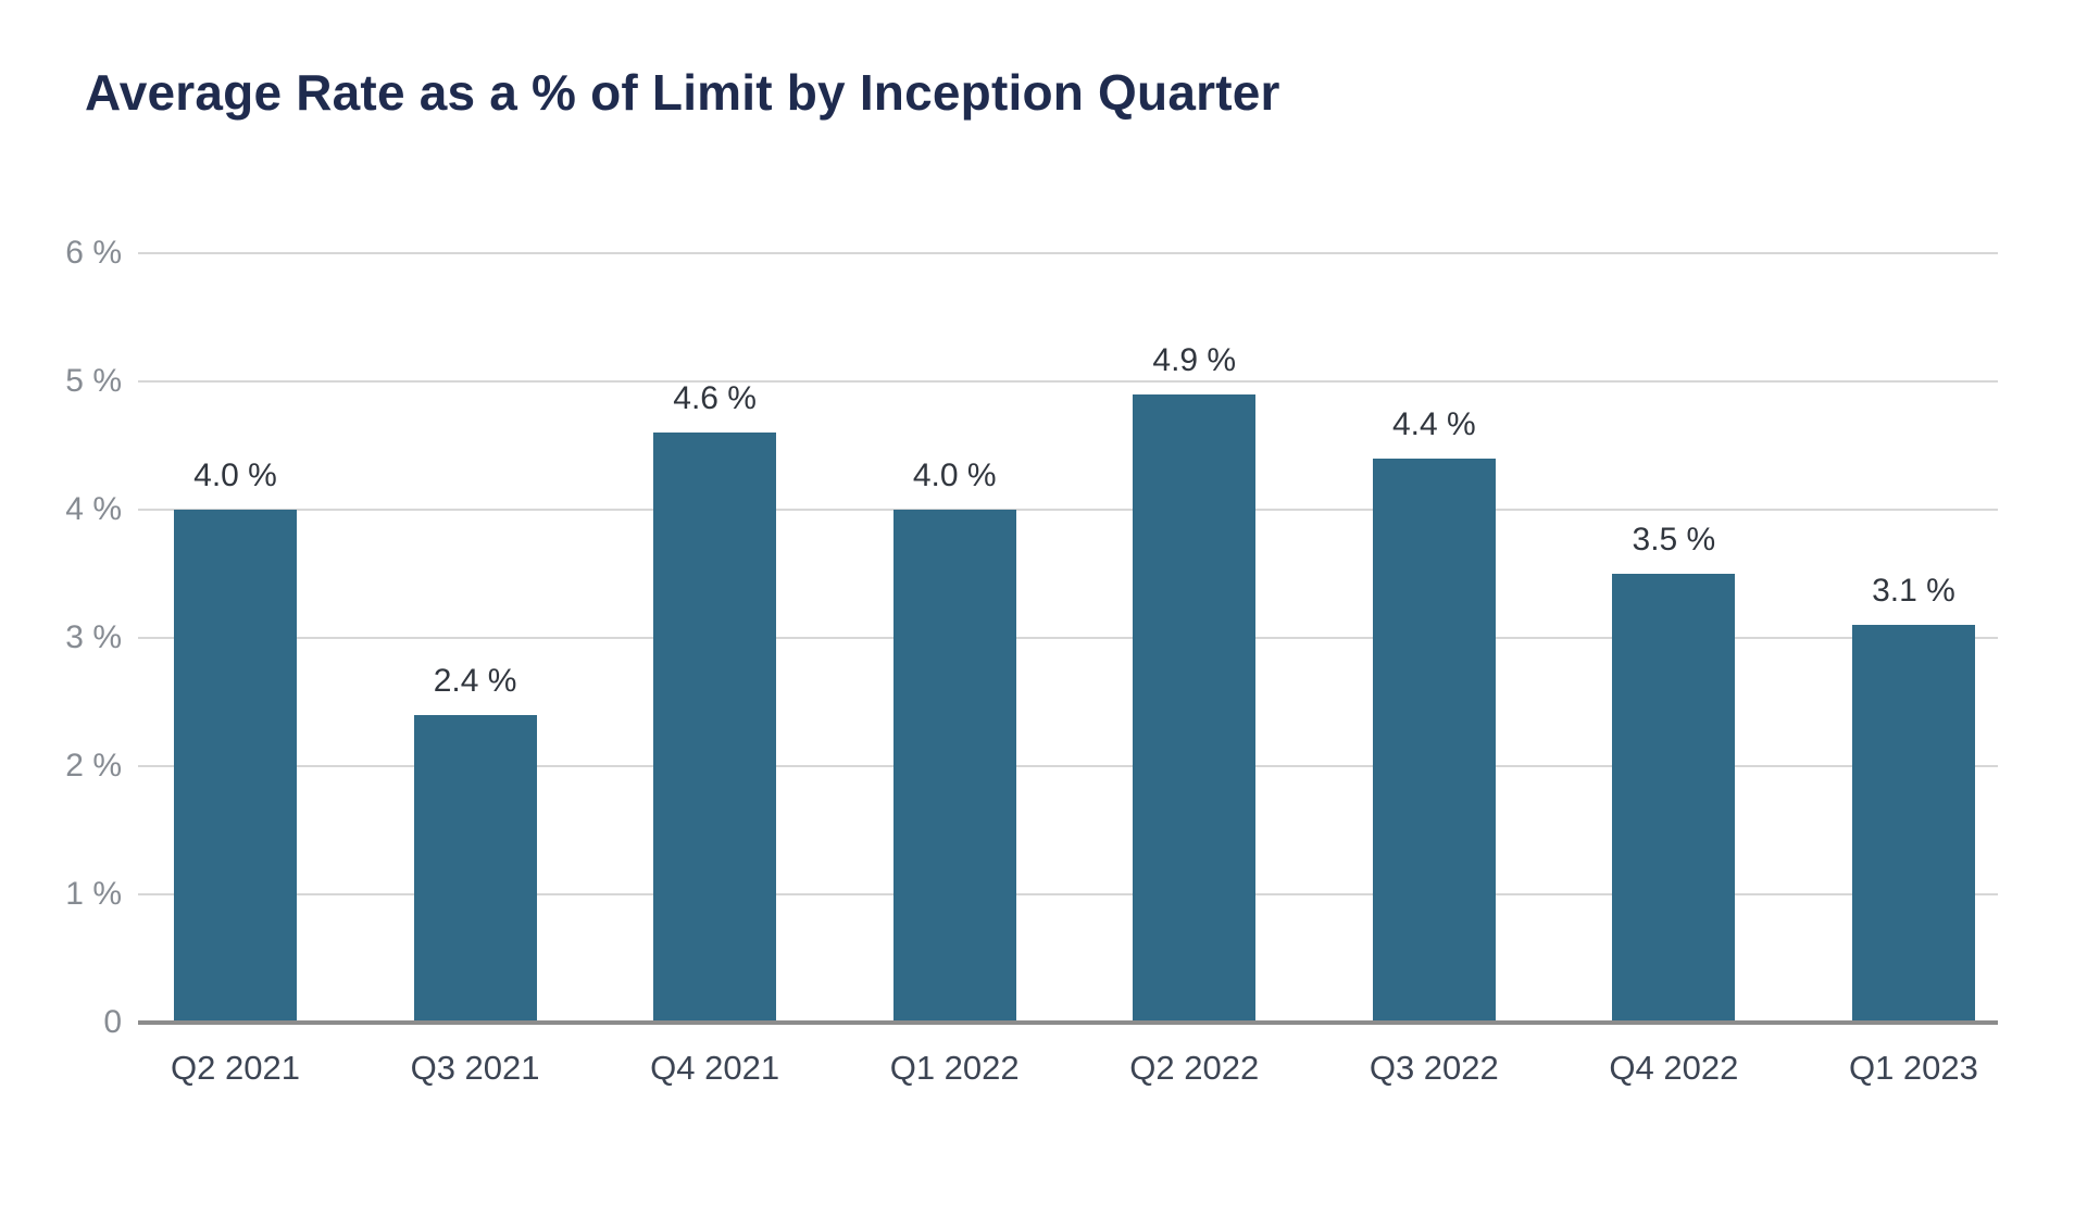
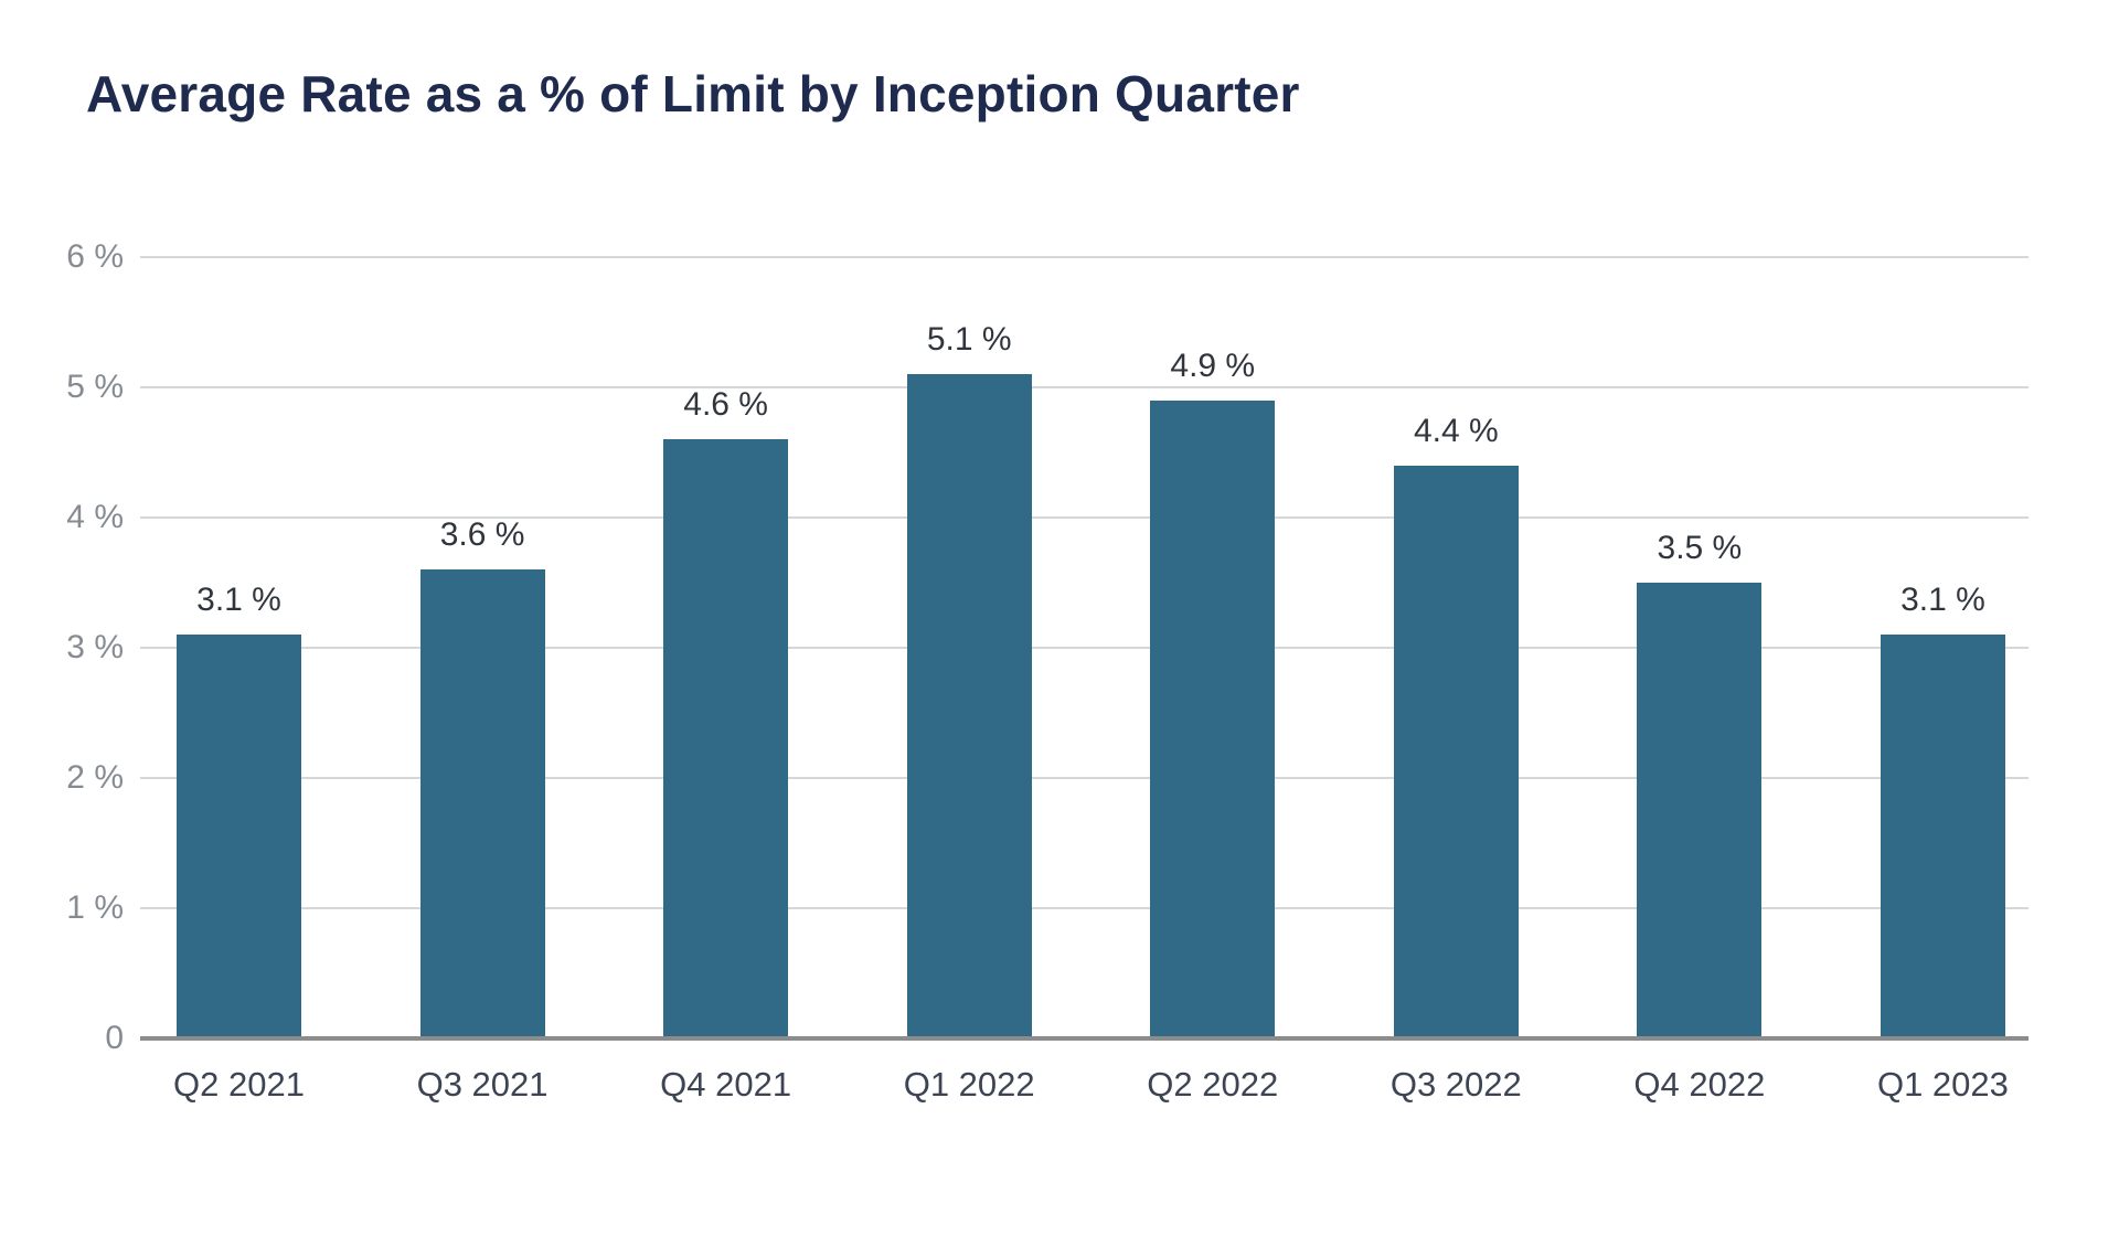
Q2 2021: 4.0 -> 3.1
Q3 2021: 2.4 -> 3.6
Q1 2022: 4.0 -> 5.1
